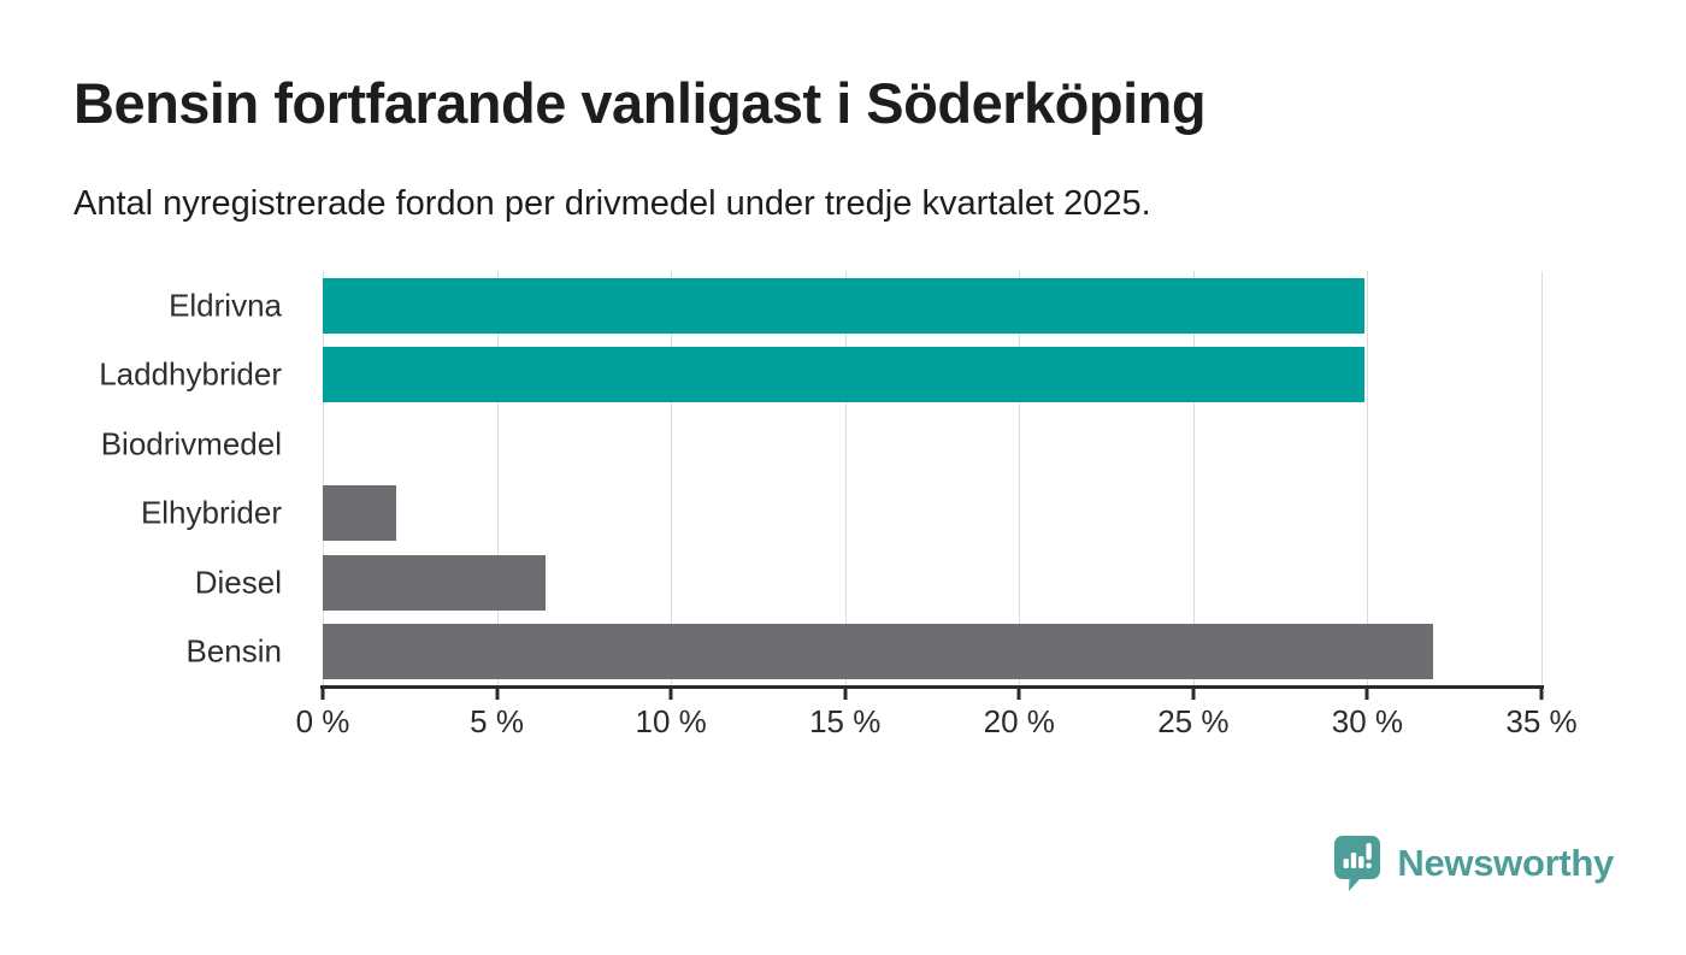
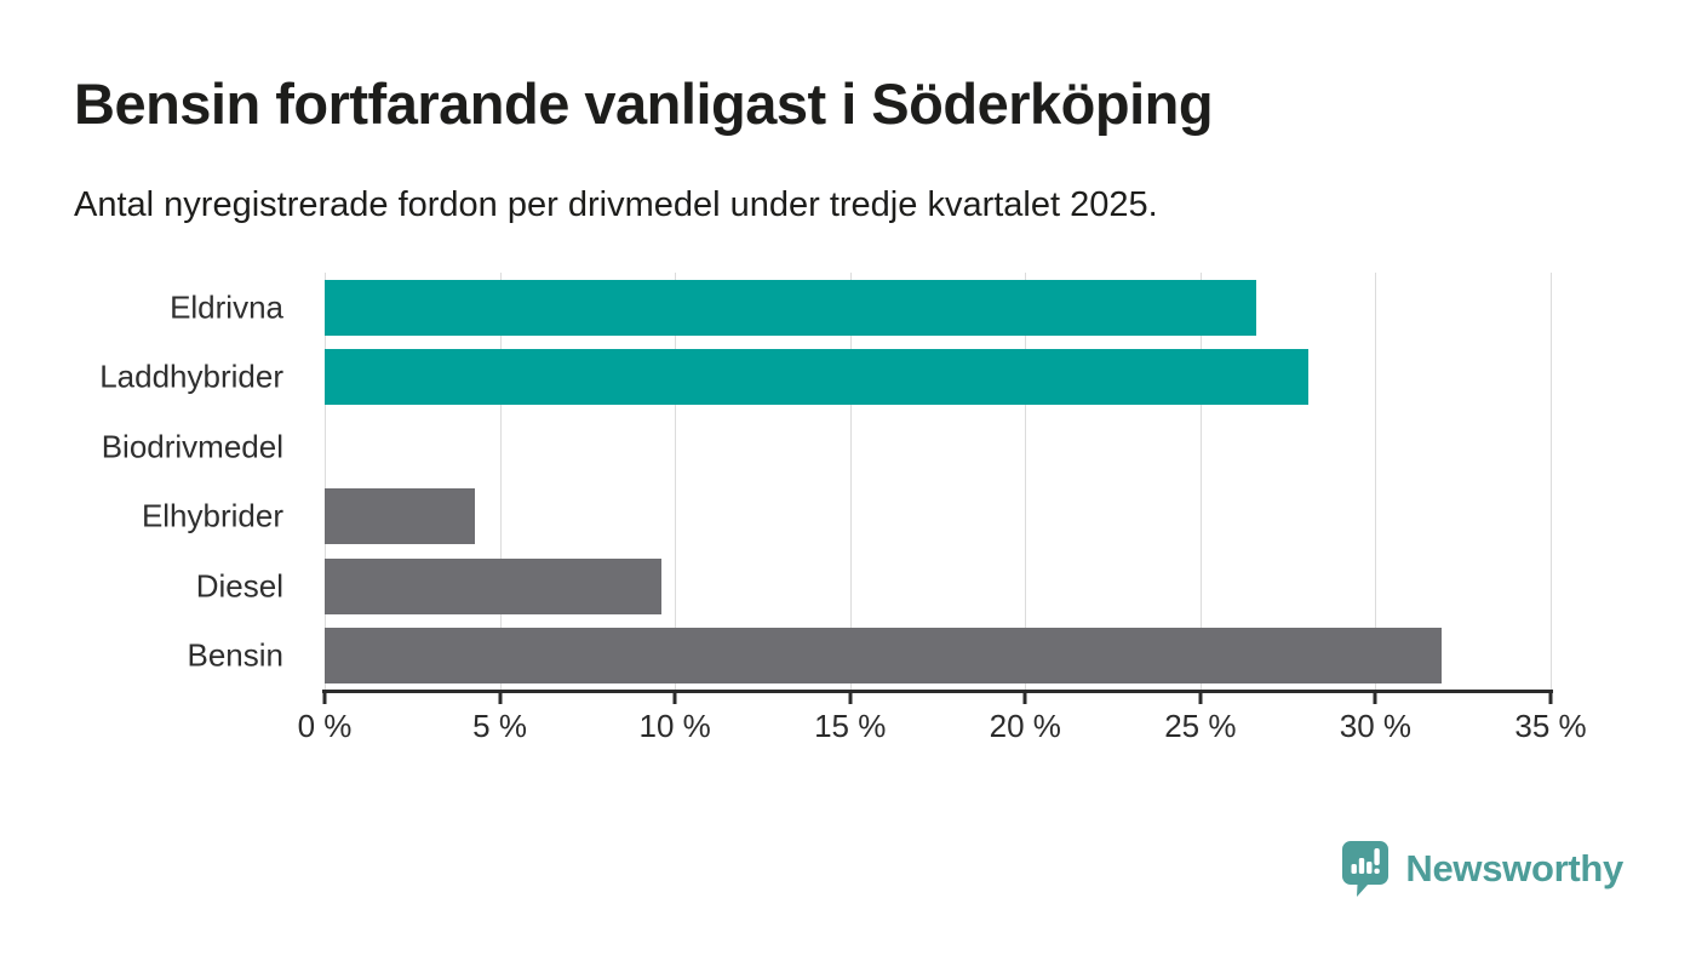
Eldrivna: 29.9% -> 26.6%
Laddhybrider: 29.9% -> 28.1%
Elhybrider: 2.1% -> 4.3%
Diesel: 6.4% -> 9.6%
